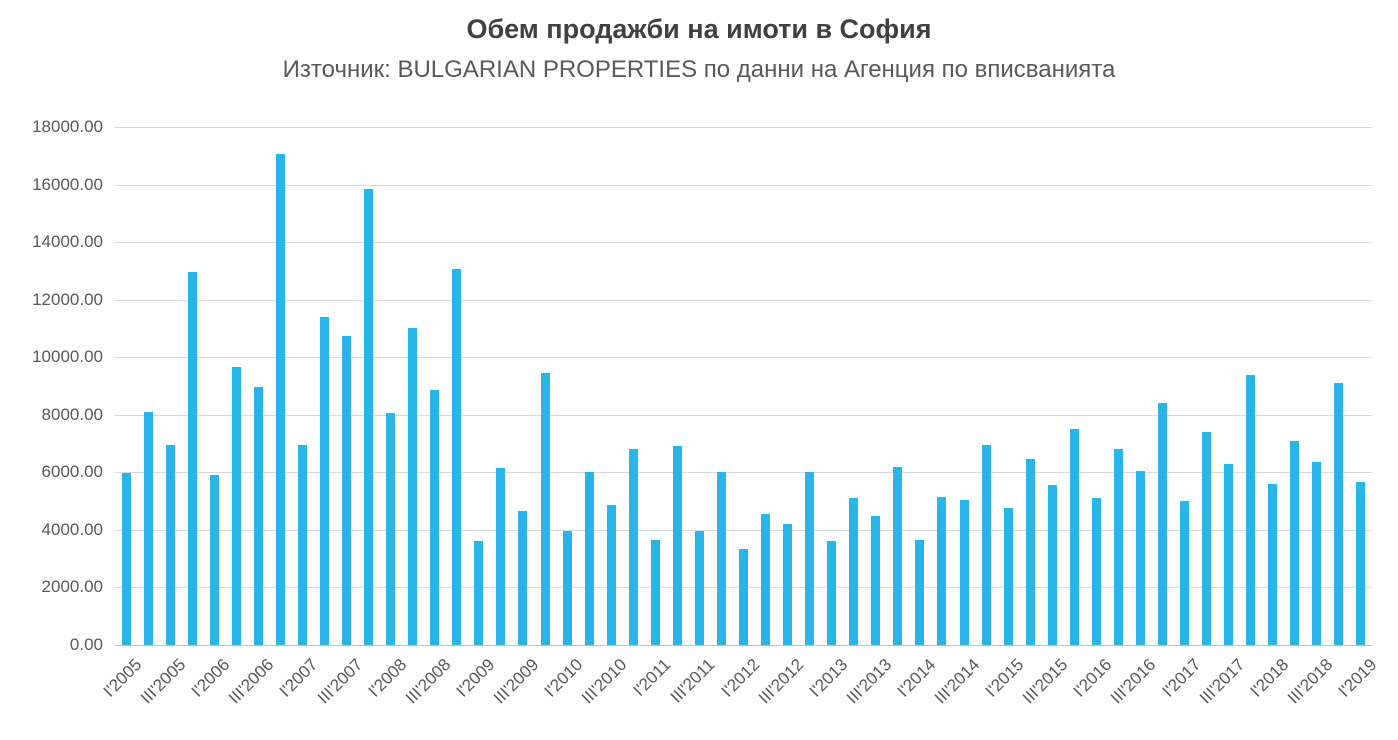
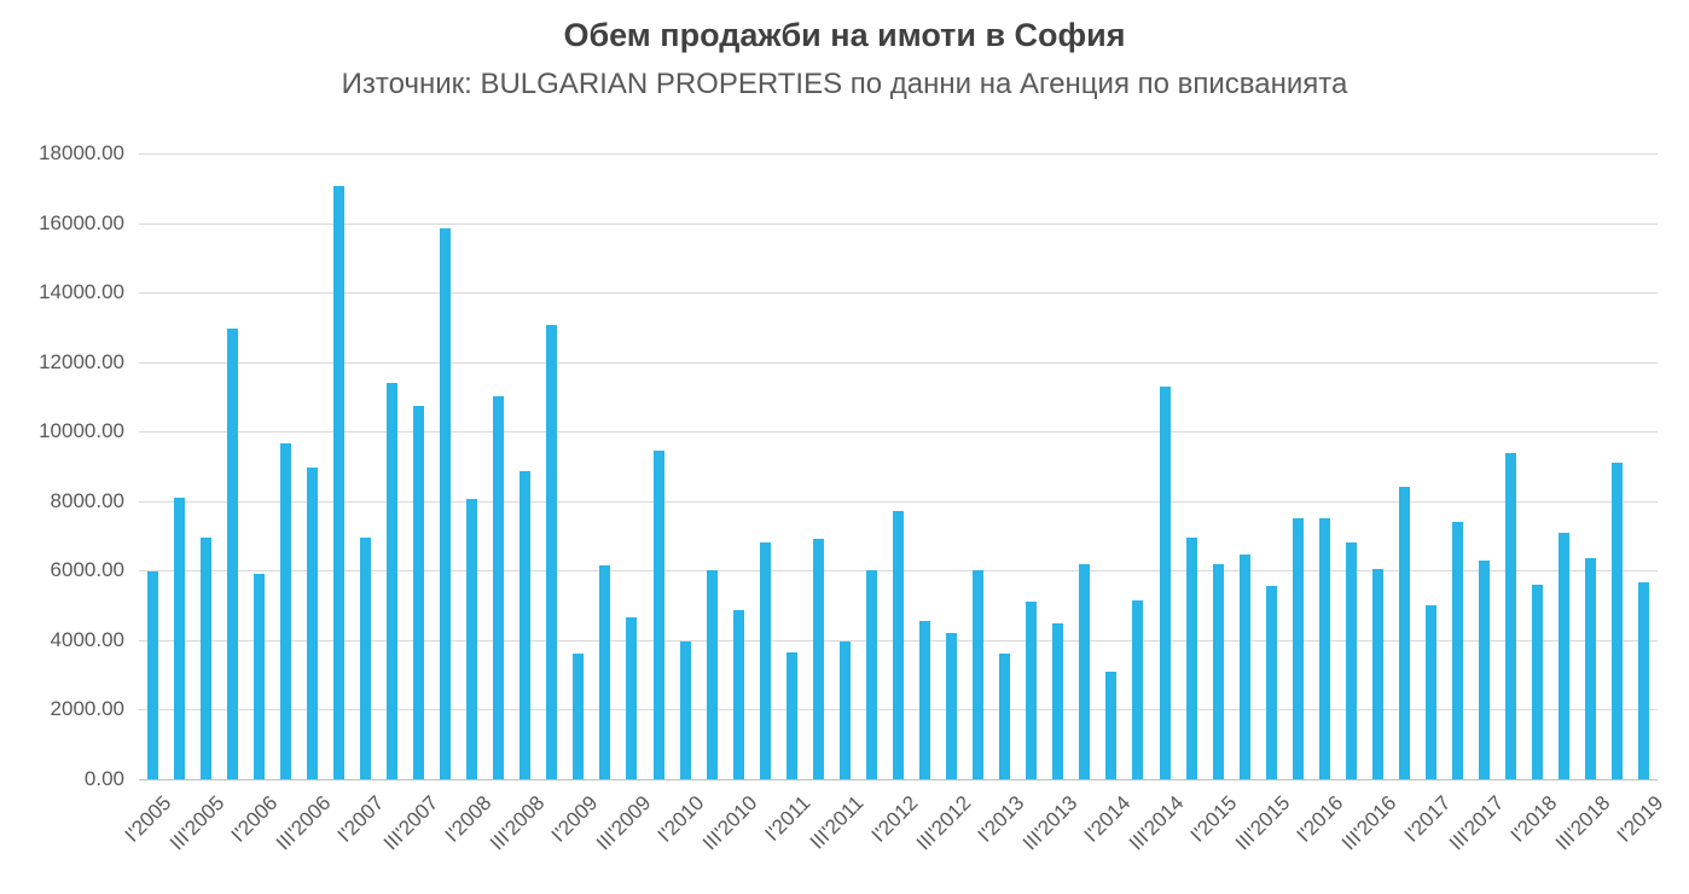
I'2012: 3400 -> 7700
I'2014: 3600 -> 3100
III'2014: 5000 -> 11300
I'2015: 4800 -> 6200
I'2016: 5100 -> 7500
